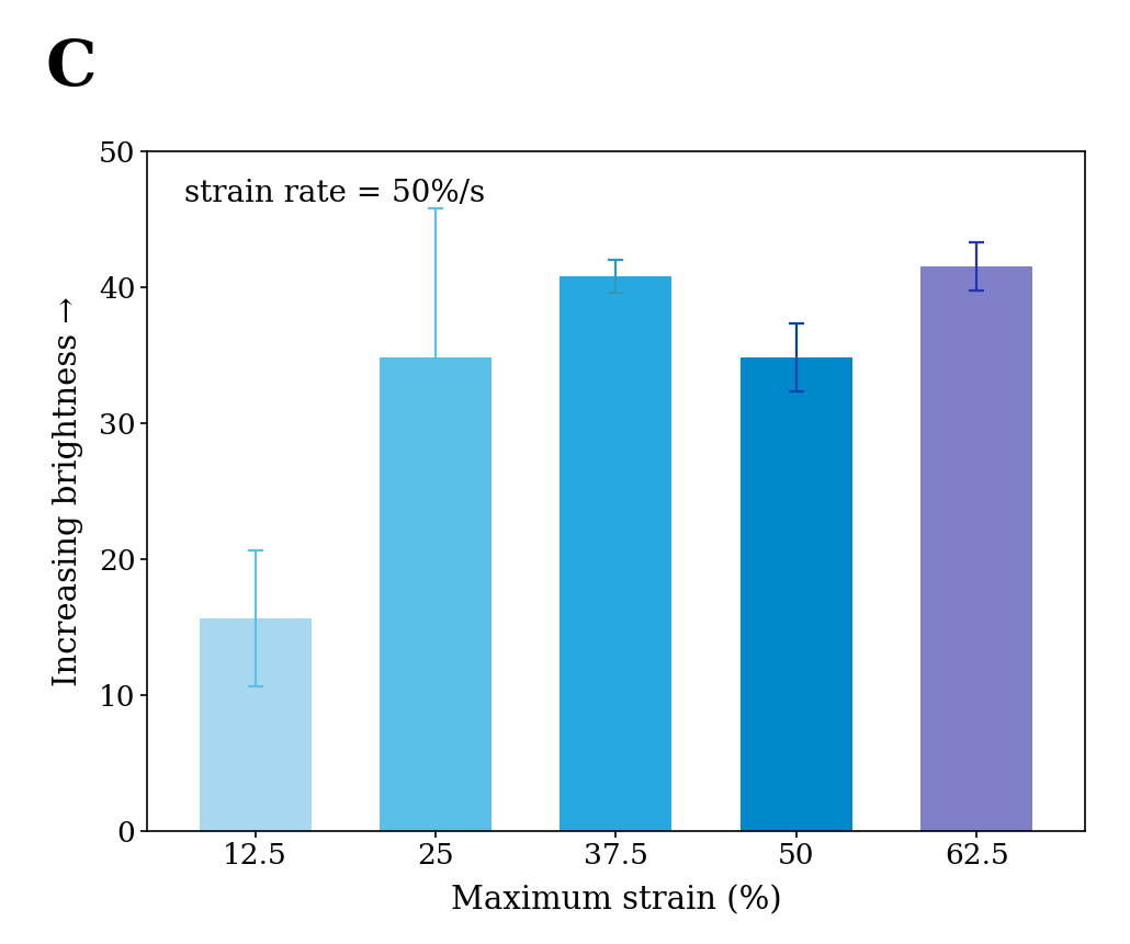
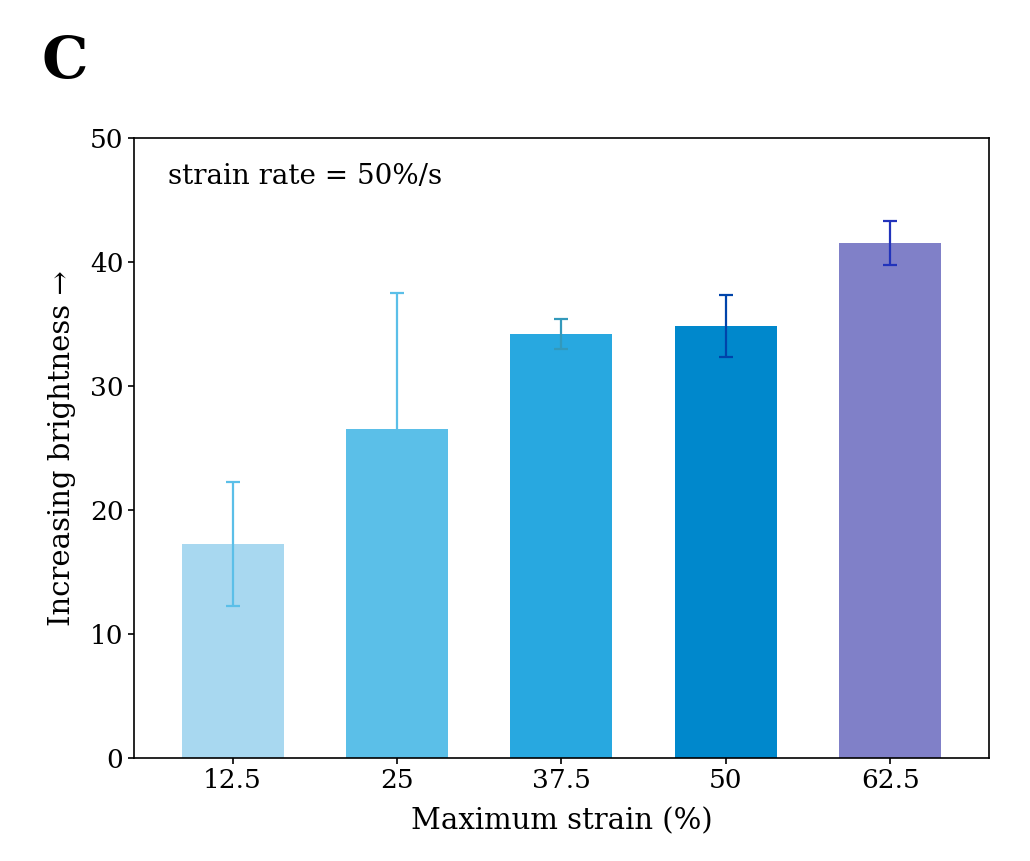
12.5: 15.6 -> 17.2
25: 34.8 -> 26.5
37.5: 40.8 -> 34.2
